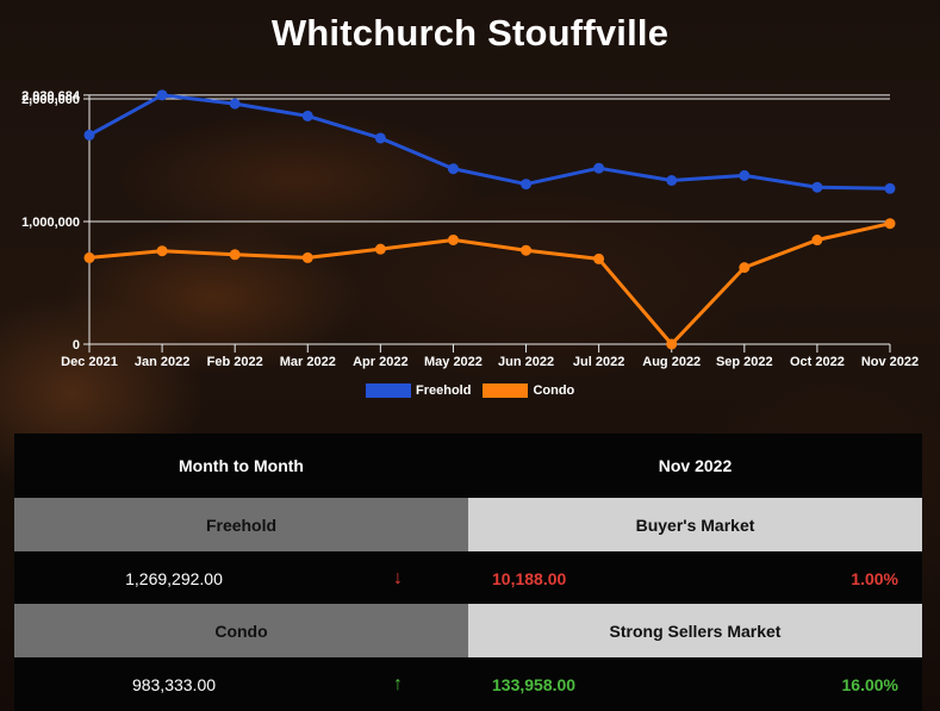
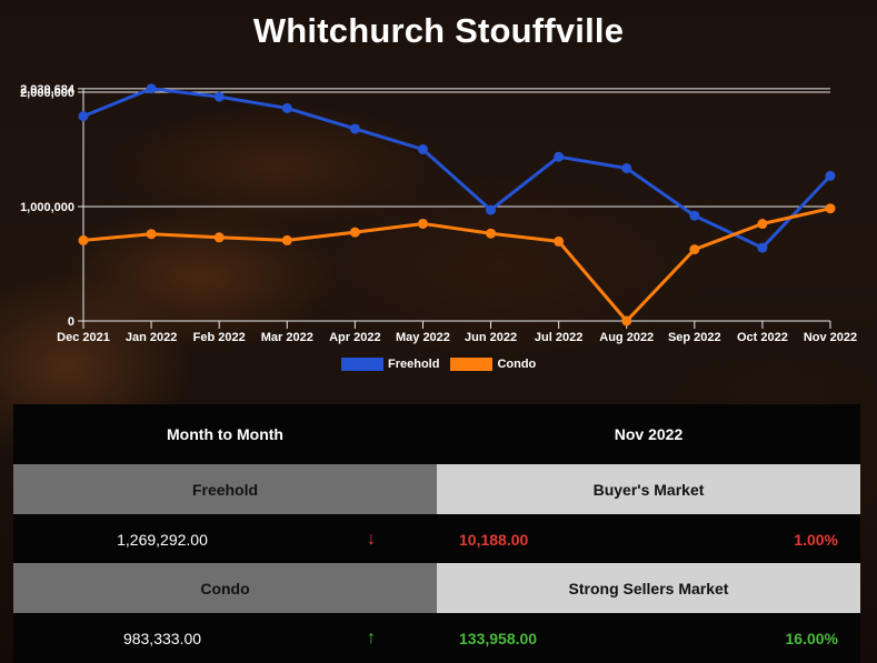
Freehold/Dec 2021: 1700000 -> 1790000
Freehold/May 2022: 1430000 -> 1500000
Freehold/Jun 2022: 1300000 -> 970000
Freehold/Sep 2022: 1380000 -> 920000
Freehold/Oct 2022: 1280000 -> 640000
